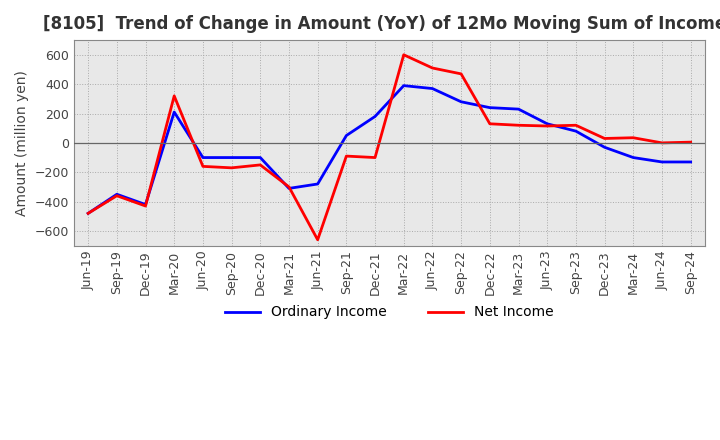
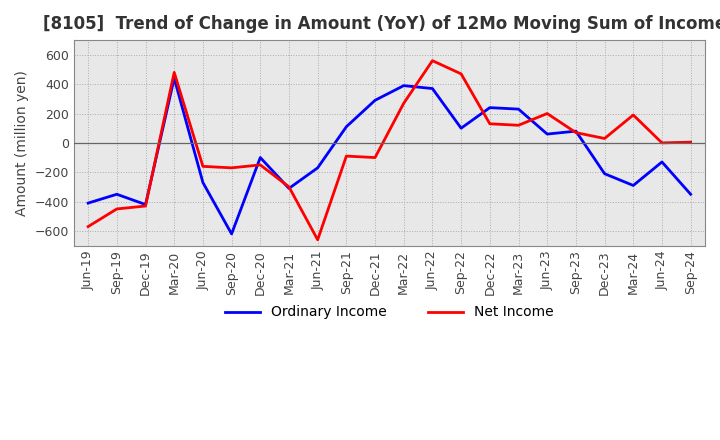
Ordinary Income/Jun-19: -480 -> -410
Net Income/Jun-19: -480 -> -570
Net Income/Sep-19: -360 -> -450
Ordinary Income/Mar-20: 210 -> 440
Net Income/Mar-20: 320 -> 480
Ordinary Income/Jun-20: -100 -> -270
Ordinary Income/Sep-20: -100 -> -620
Ordinary Income/Jun-21: -280 -> -170
Ordinary Income/Sep-21: 50 -> 110
Ordinary Income/Dec-21: 180 -> 290
Net Income/Mar-22: 600 -> 270
Net Income/Jun-22: 510 -> 560
Ordinary Income/Sep-22: 280 -> 100
Ordinary Income/Jun-23: 130 -> 60
Net Income/Jun-23: 120 -> 200
Net Income/Sep-23: 120 -> 70
Ordinary Income/Dec-23: -30 -> -210
Ordinary Income/Mar-24: -100 -> -290
Net Income/Mar-24: 40 -> 190
Ordinary Income/Sep-24: -130 -> -350
